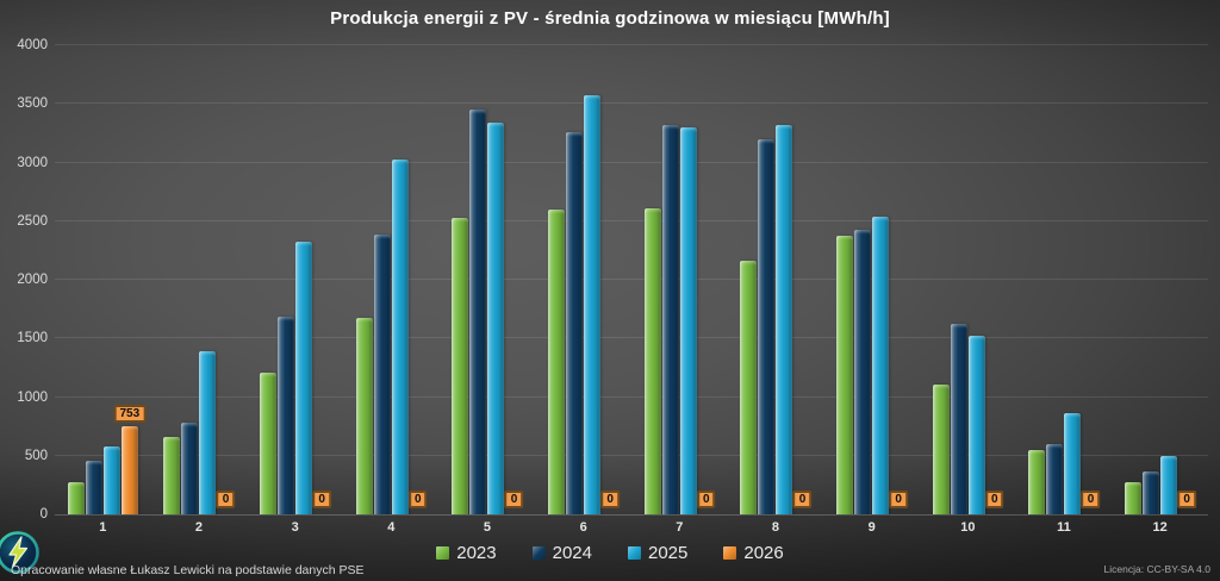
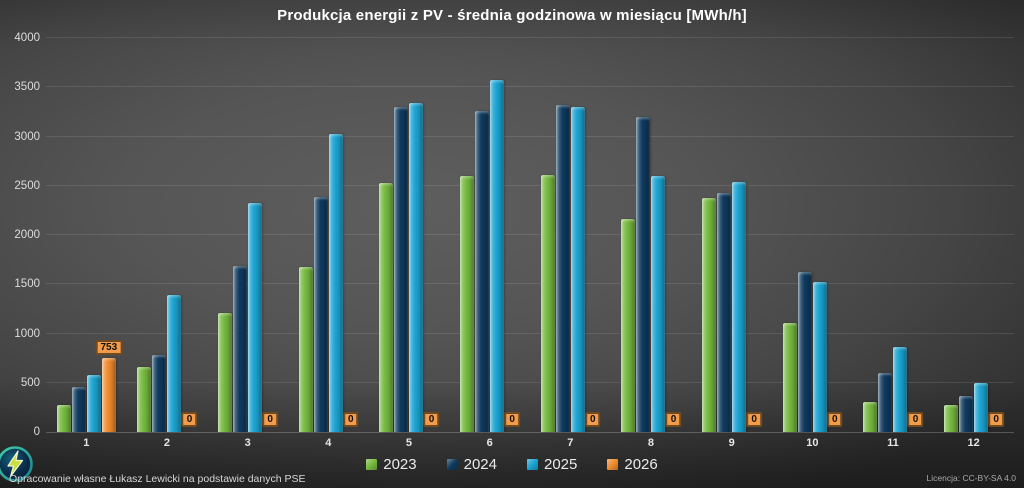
2024/5: 3400 -> 3300
2025/8: 3300 -> 2600
2023/11: 600 -> 300
